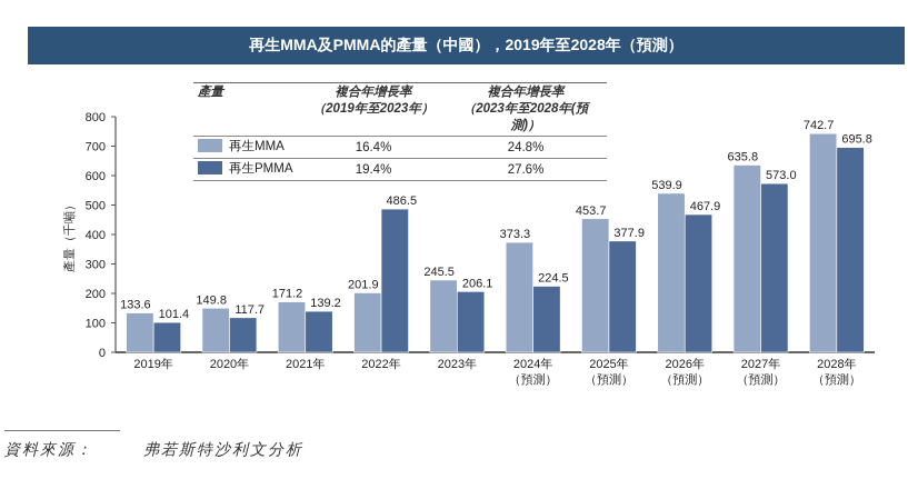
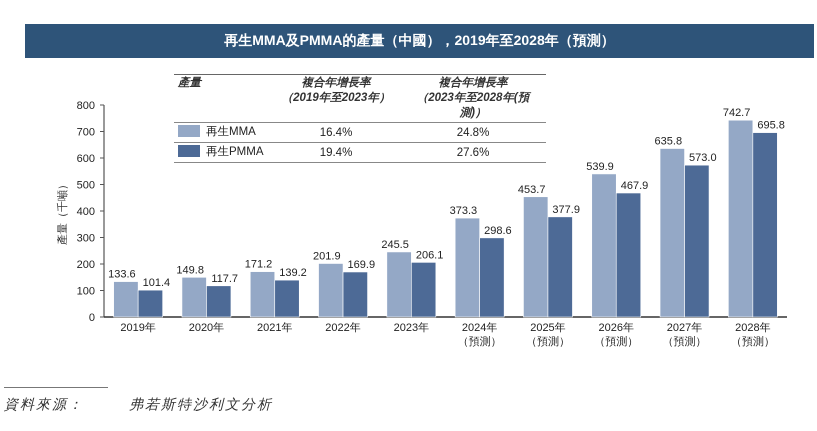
再生PMMA/2022年: 486.5 -> 169.9
再生PMMA/2024年: 224.5 -> 298.6
